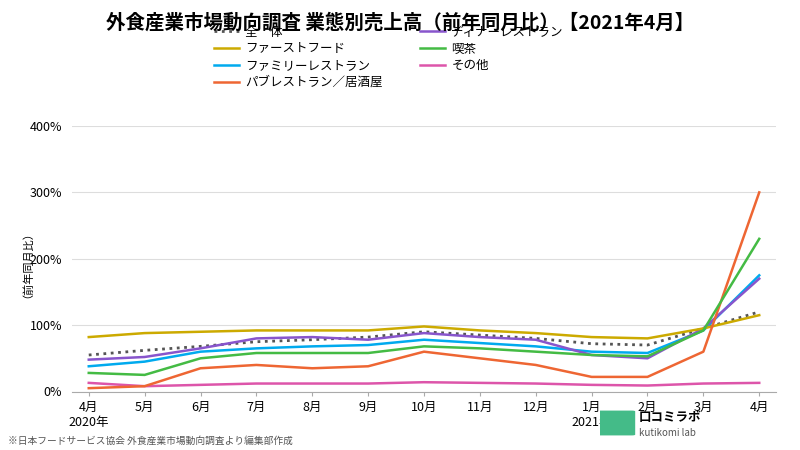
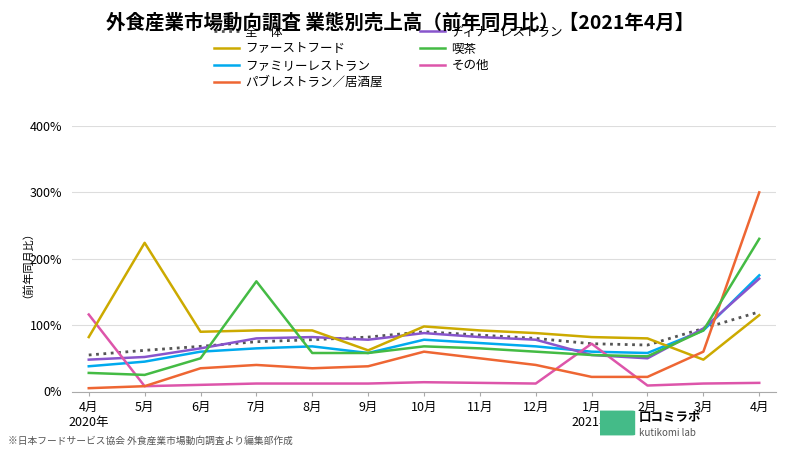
その他/4月 2020年: 13% -> 116%
ファーストフード/5月: 88% -> 224%
喫茶/7月: 58% -> 166%
ファミリーレストラン/9月: 70% -> 58%
ファーストフード/9月: 92% -> 62%
その他/1月 2021年: 10% -> 72%
ファーストフード/3月: 95% -> 48%
